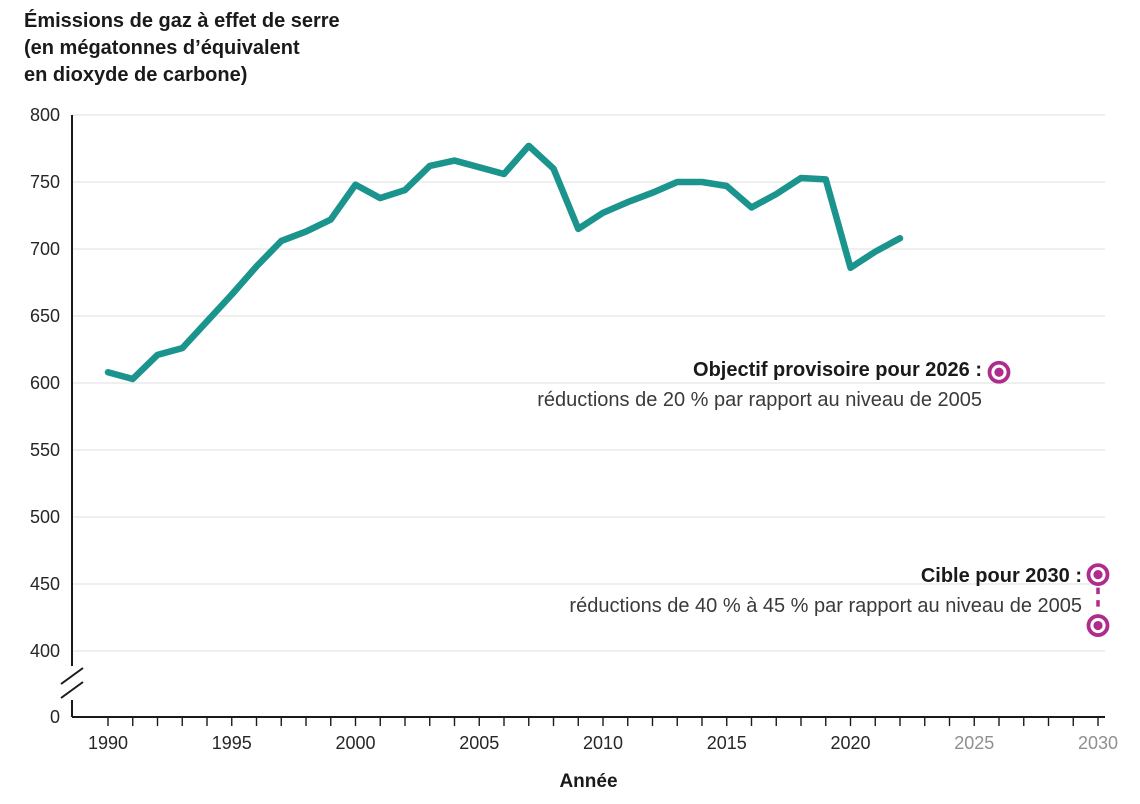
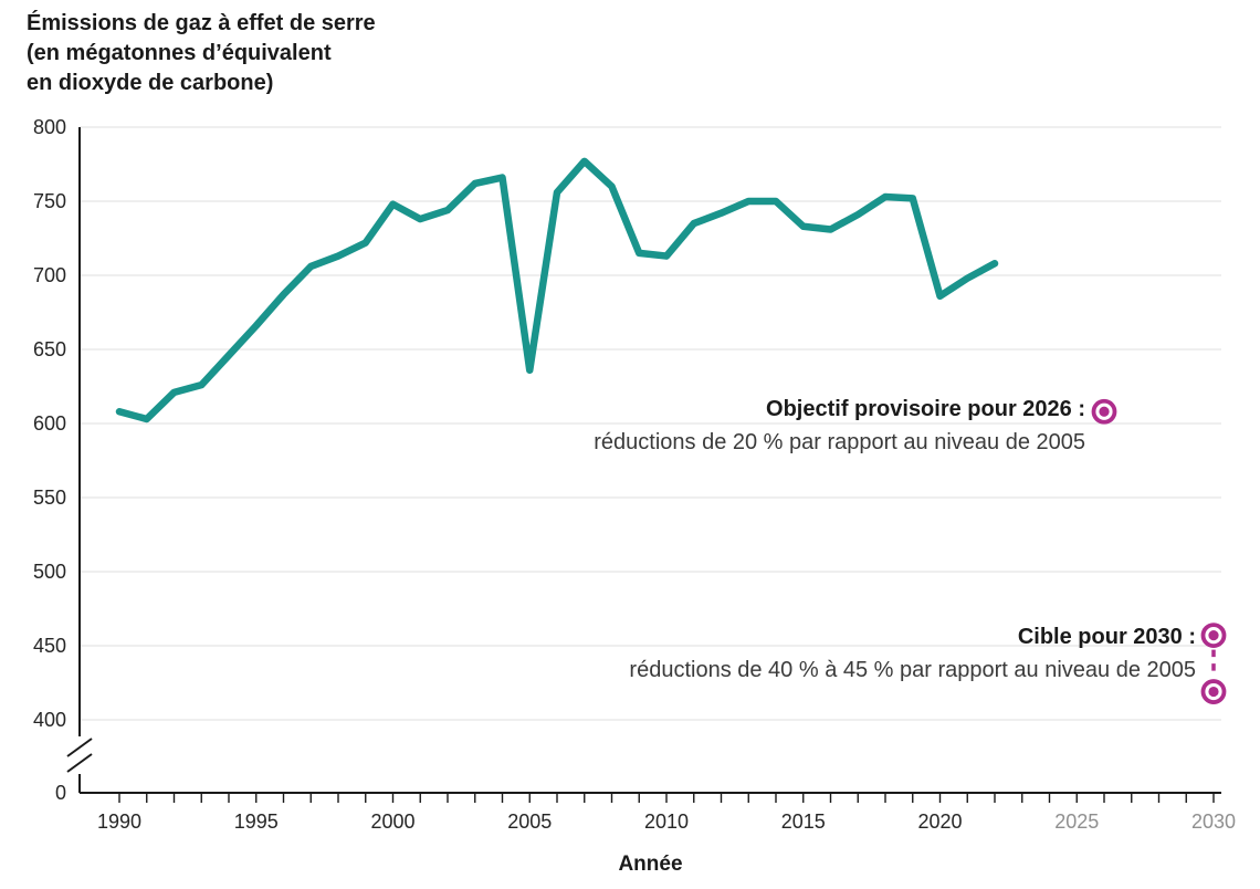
2005: 761 -> 636
2010: 727 -> 713
2015: 747 -> 733
